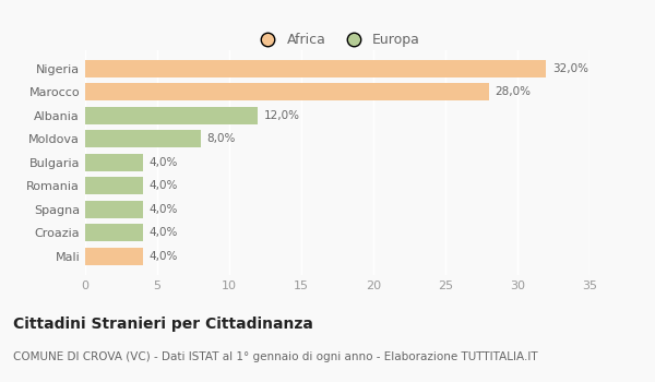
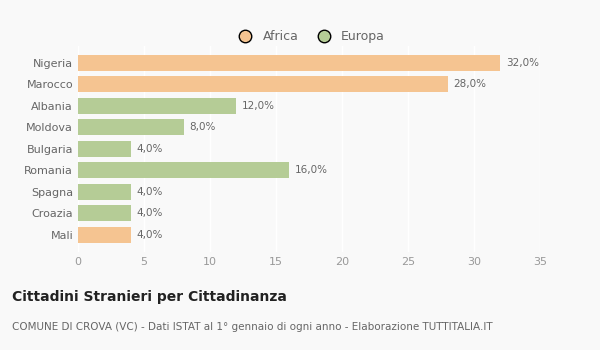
Romania: 4,0% -> 16,0%
